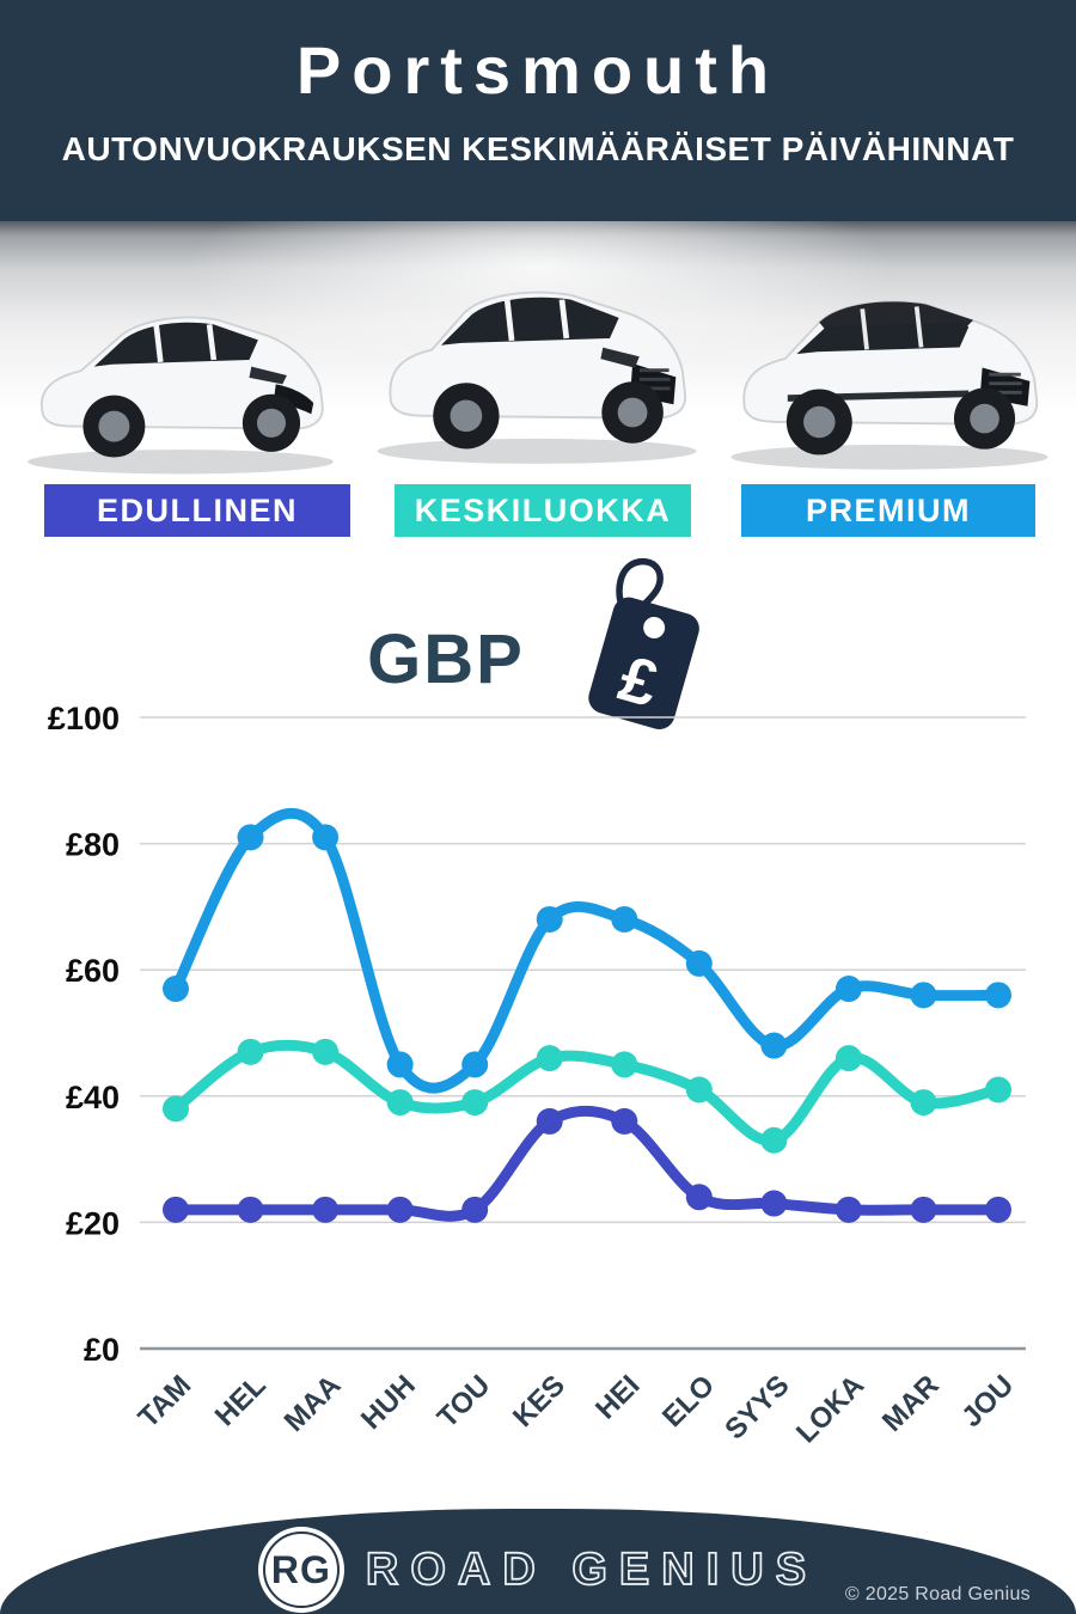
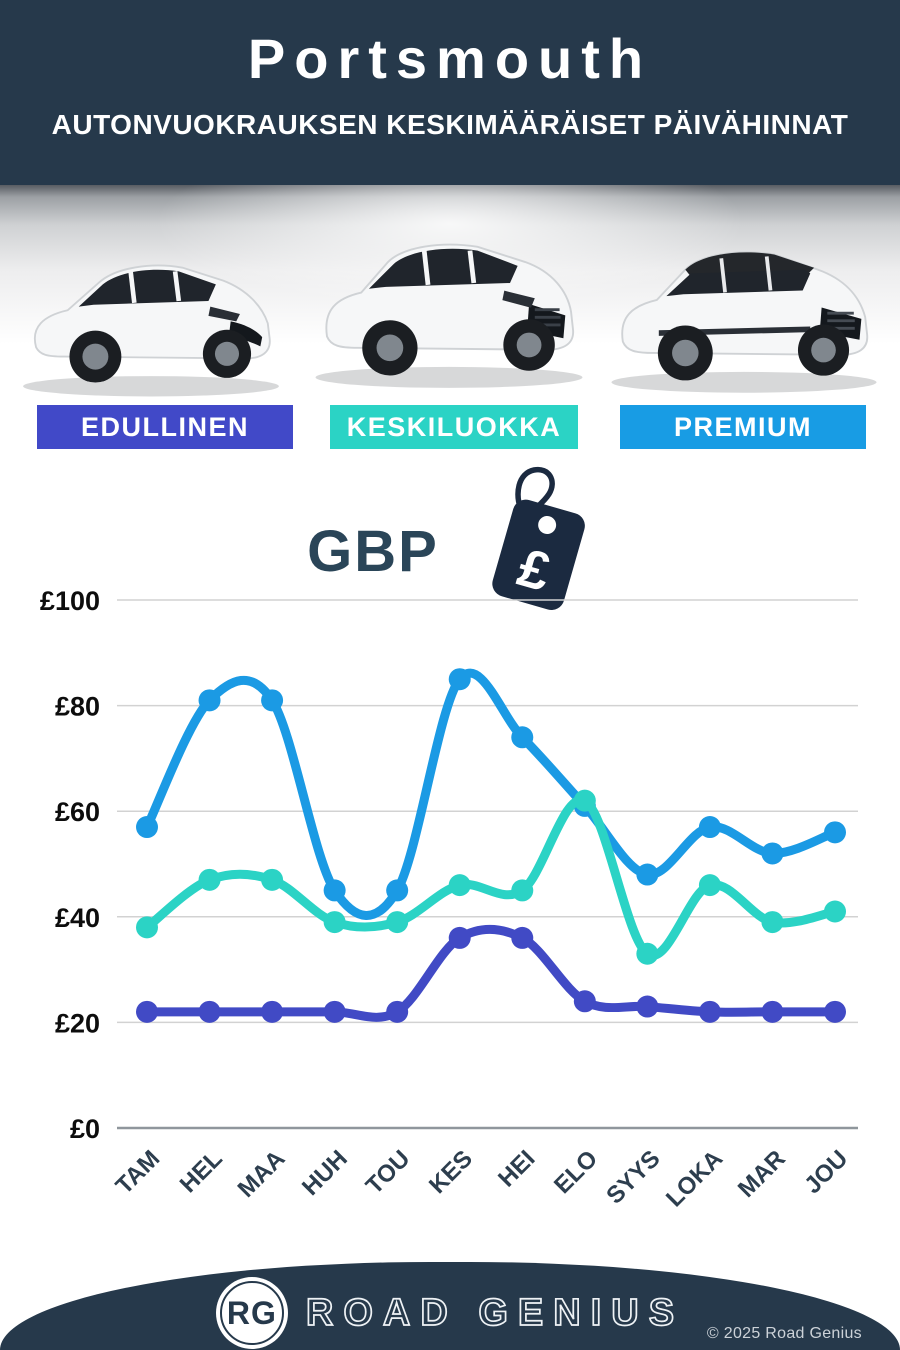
PREMIUM/KES: £68 -> £85
PREMIUM/HEI: £68 -> £74
KESKILUOKKA/ELO: £41 -> £62
PREMIUM/MAR: £56 -> £52
